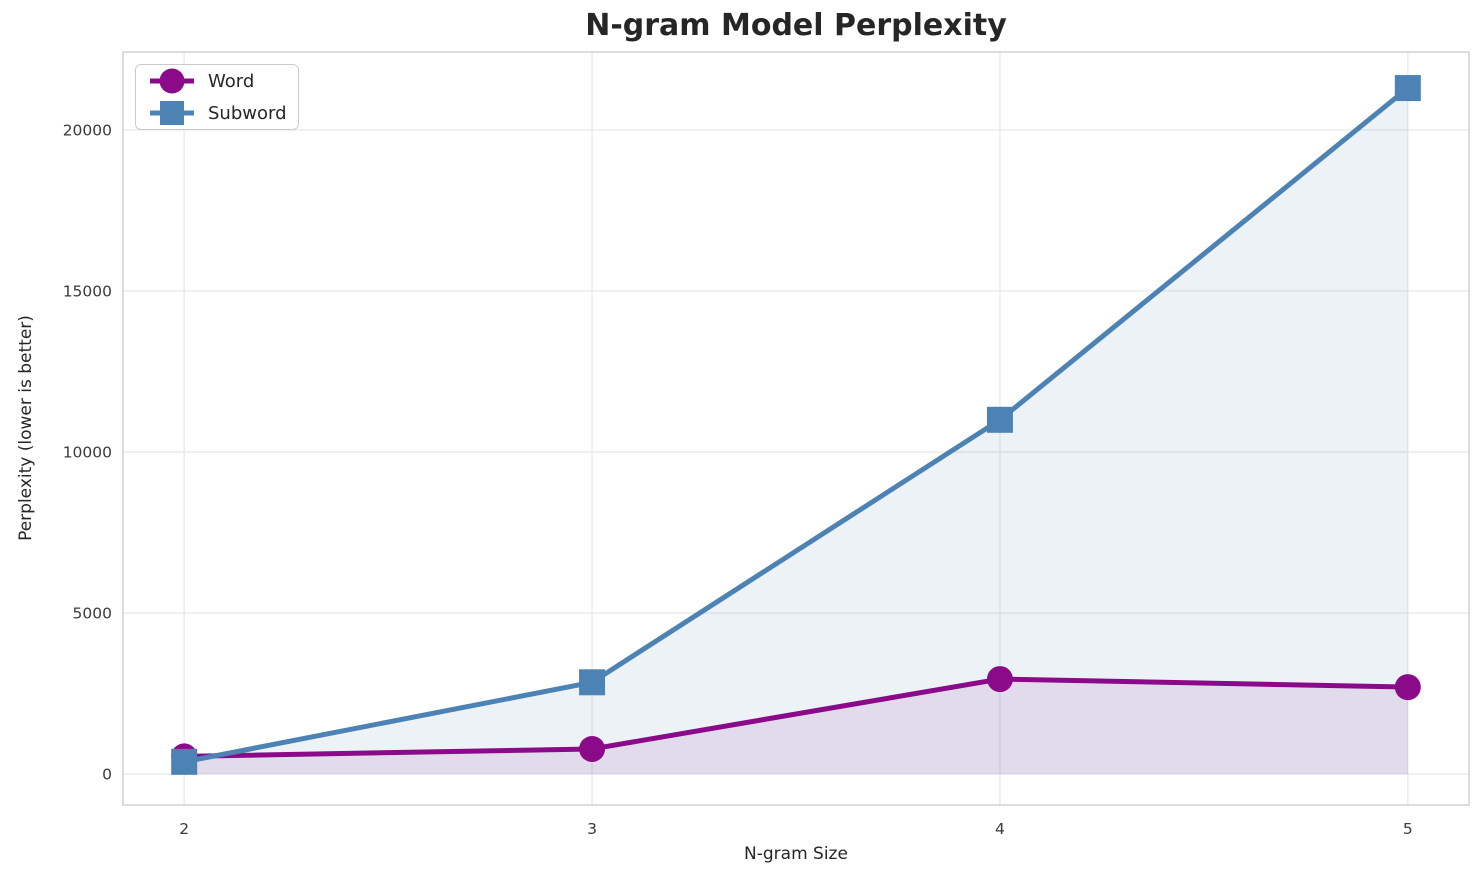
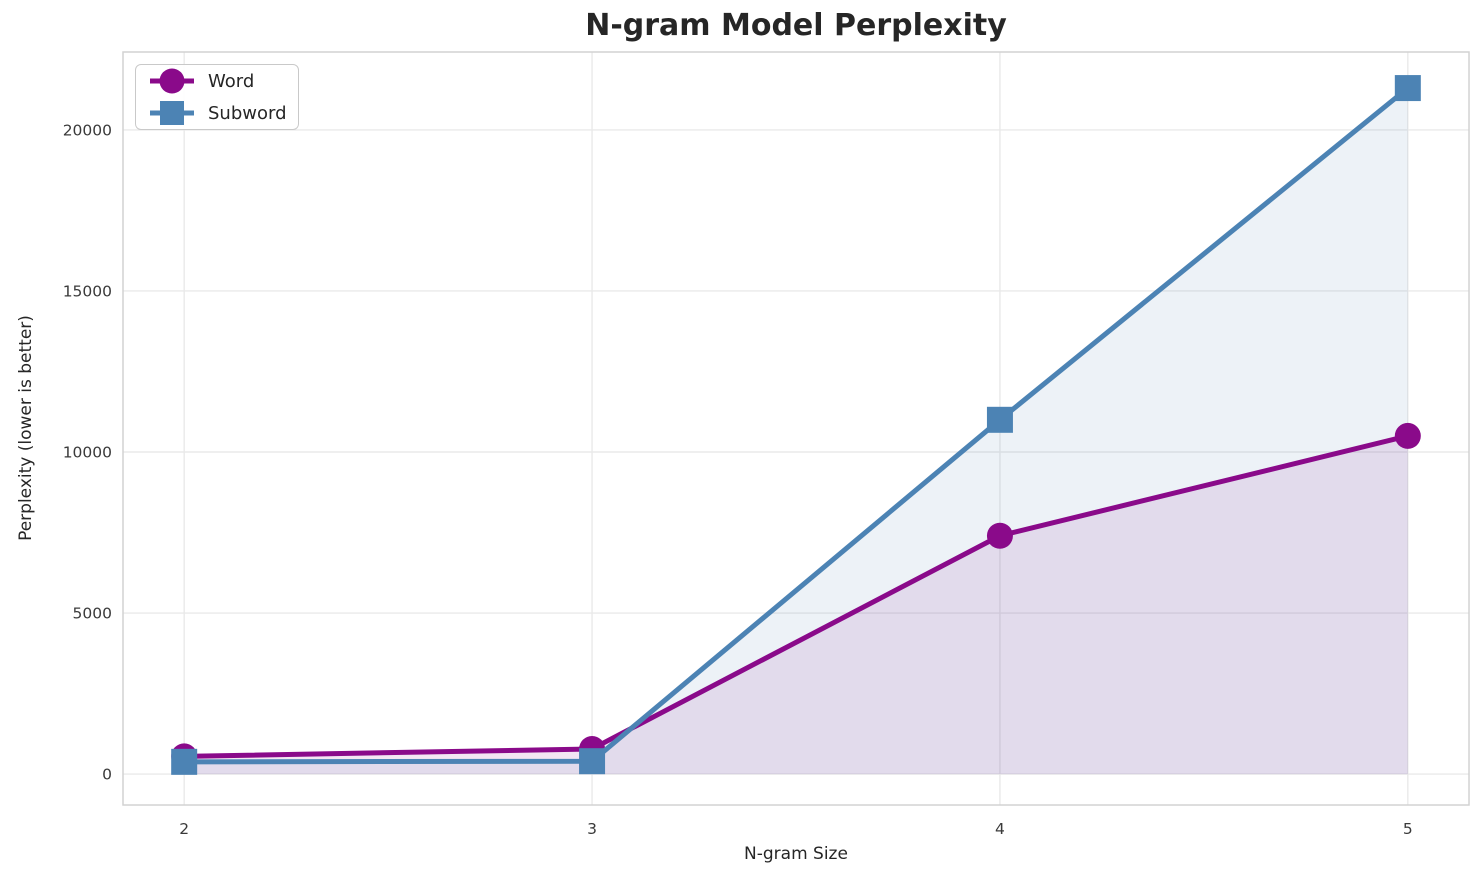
Subword/3: 2800 -> 400
Word/4: 3000 -> 7400
Word/5: 2700 -> 10500
